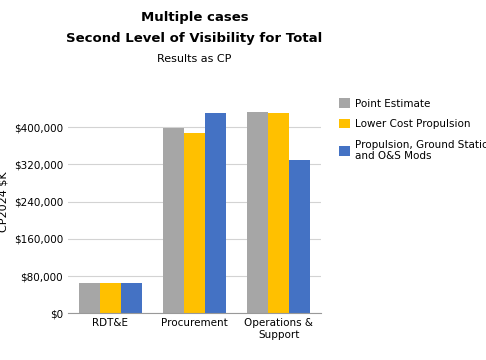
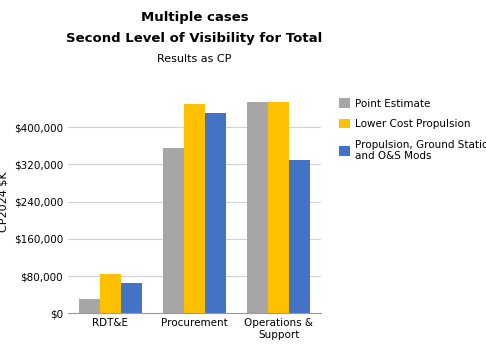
Point Estimate/RDT&E: $65,000 -> $30,000
Lower Cost Propulsion/RDT&E: $65,000 -> $85,000
Point Estimate/Procurement: $398,000 -> $355,000
Lower Cost Propulsion/Procurement: $388,000 -> $450,000
Point Estimate/Operations & Support: $432,000 -> $455,000
Lower Cost Propulsion/Operations & Support: $430,000 -> $455,000
